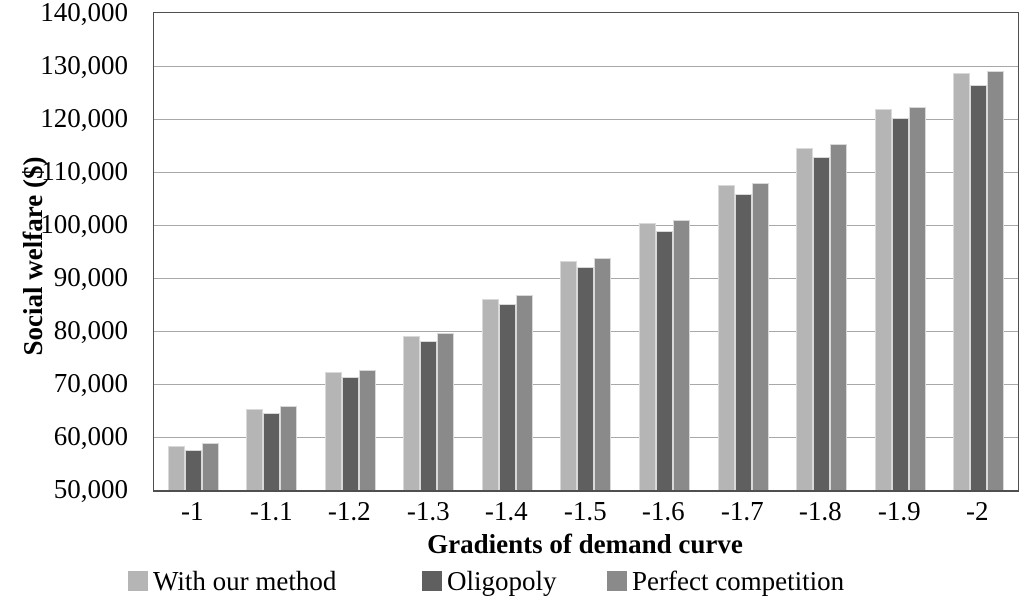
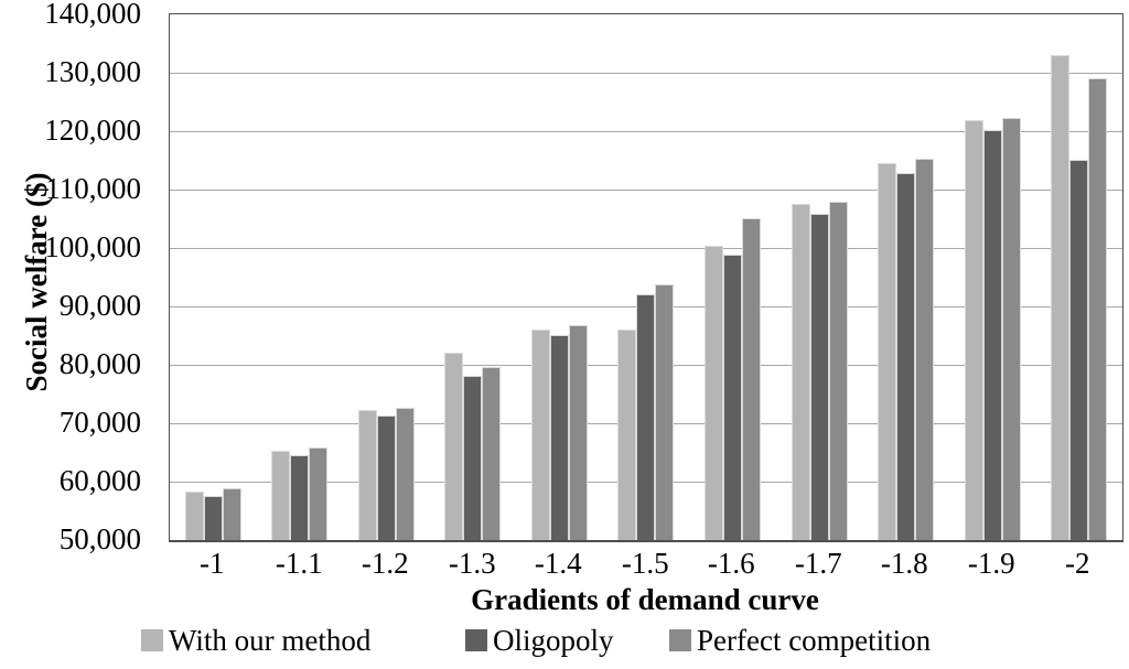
With our method/-1.3: 79000 -> 82000
With our method/-1.5: 93000 -> 86000
Perfect competition/-1.6: 101000 -> 105000
With our method/-2: 129000 -> 133000
Oligopoly/-2: 126000 -> 115000
